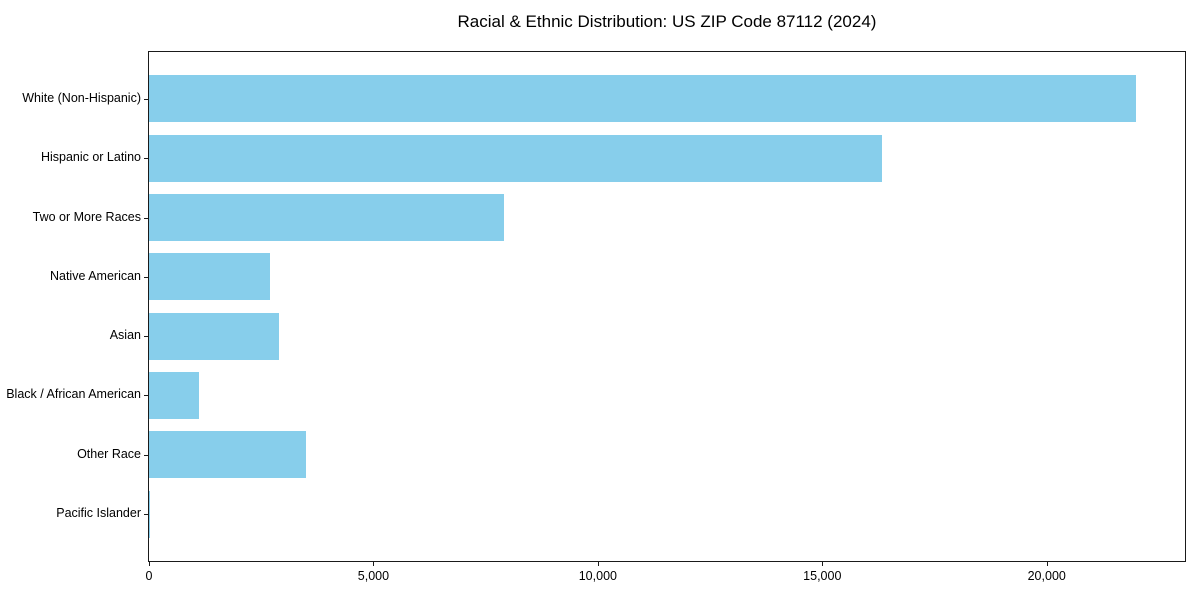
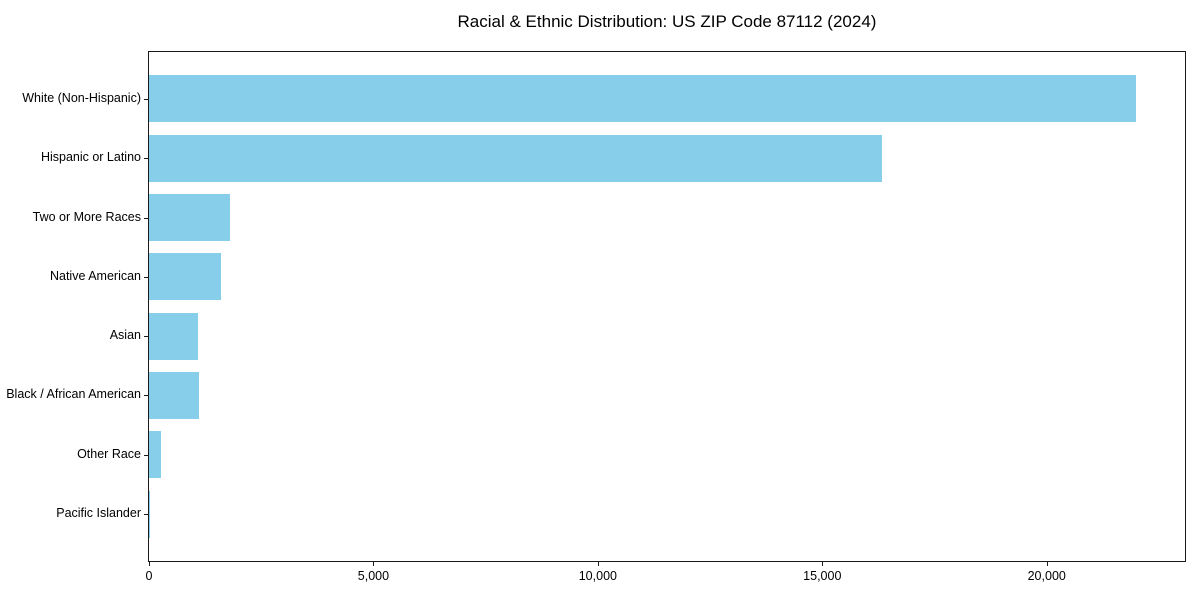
Two or More Races: 7900 -> 1800
Native American: 2700 -> 1600
Asian: 2900 -> 1100
Other Race: 3500 -> 300
